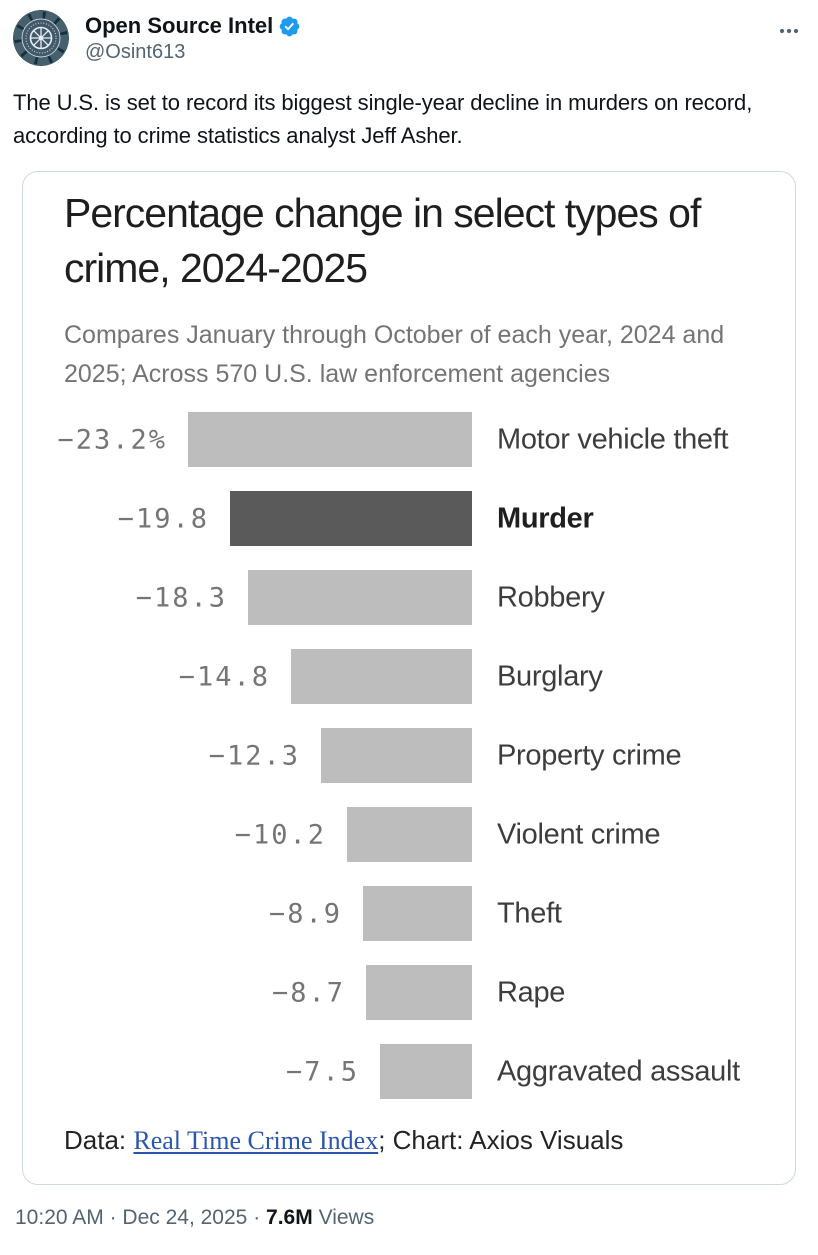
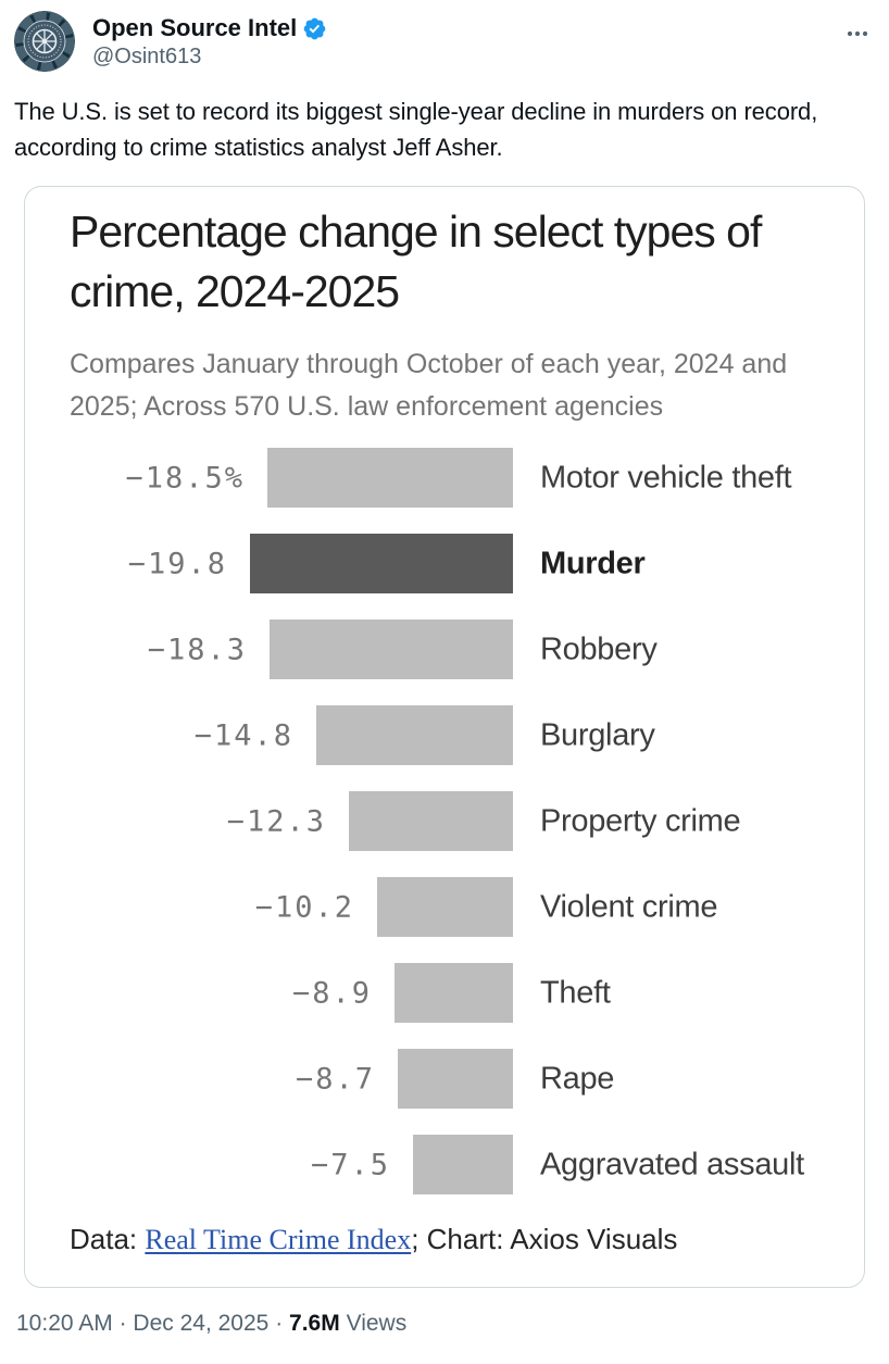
Motor vehicle theft: −23.2% -> −18.5%
